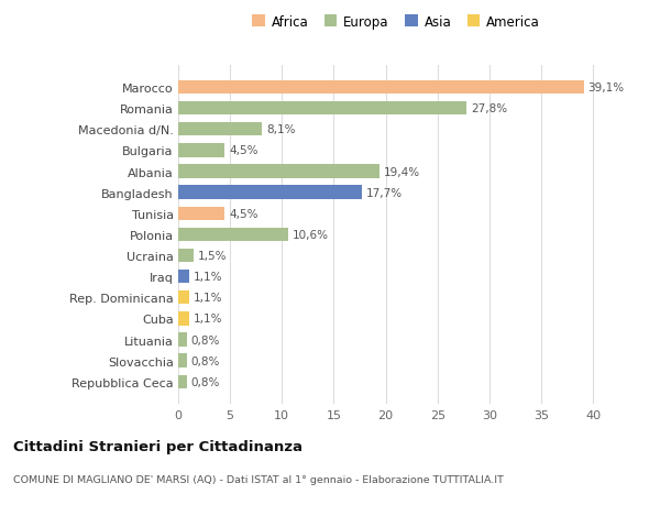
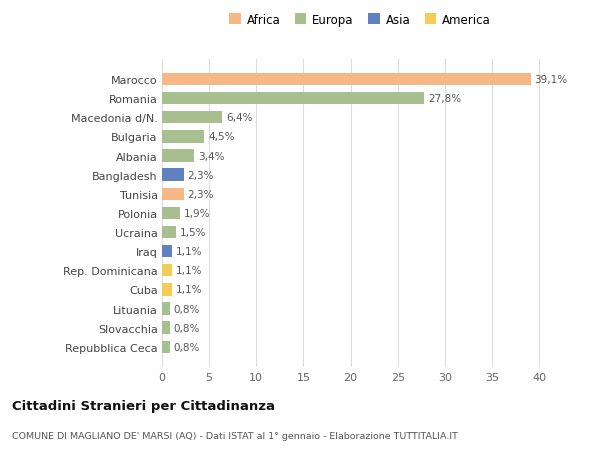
Macedonia d/N.: 8,1% -> 6,4%
Albania: 19,4% -> 3,4%
Bangladesh: 17,7% -> 2,3%
Tunisia: 4,5% -> 2,3%
Polonia: 10,6% -> 1,9%
